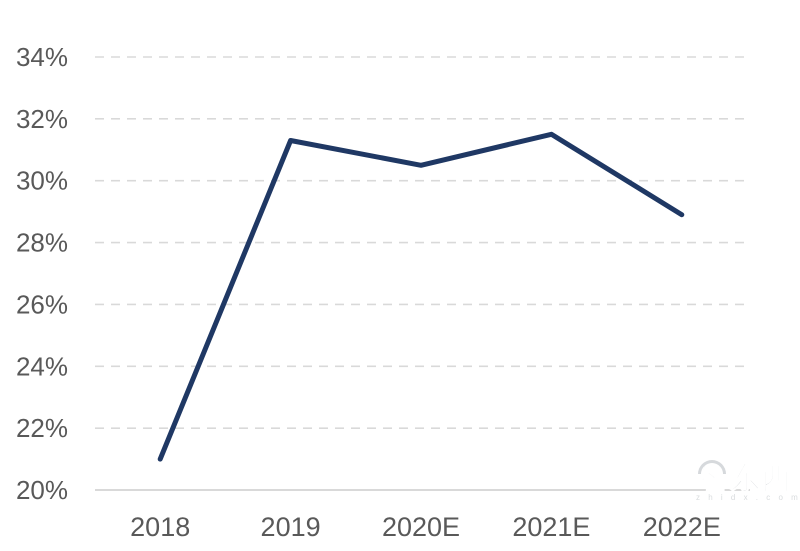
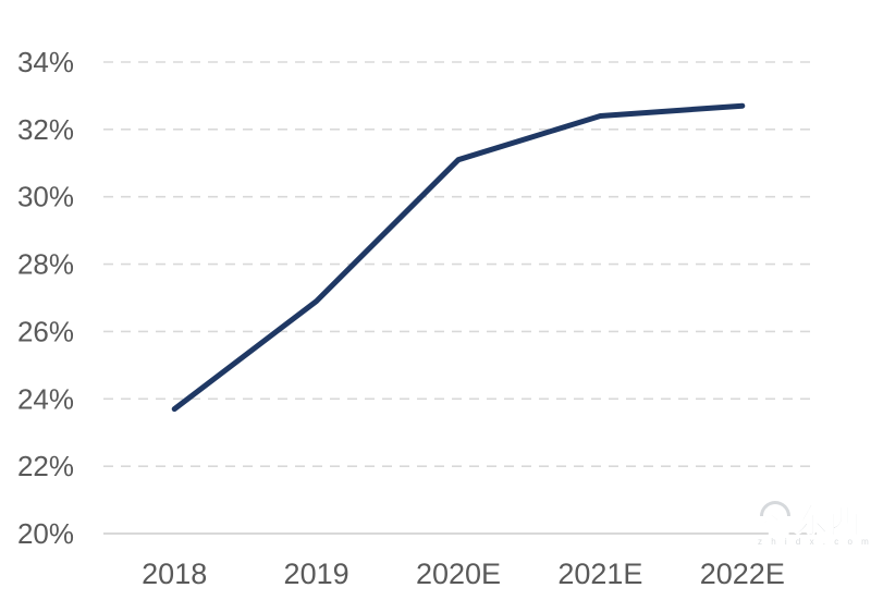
2018: 21.0% -> 23.7%
2019: 31.3% -> 26.9%
2020E: 30.5% -> 31.1%
2021E: 31.5% -> 32.4%
2022E: 28.9% -> 32.7%
